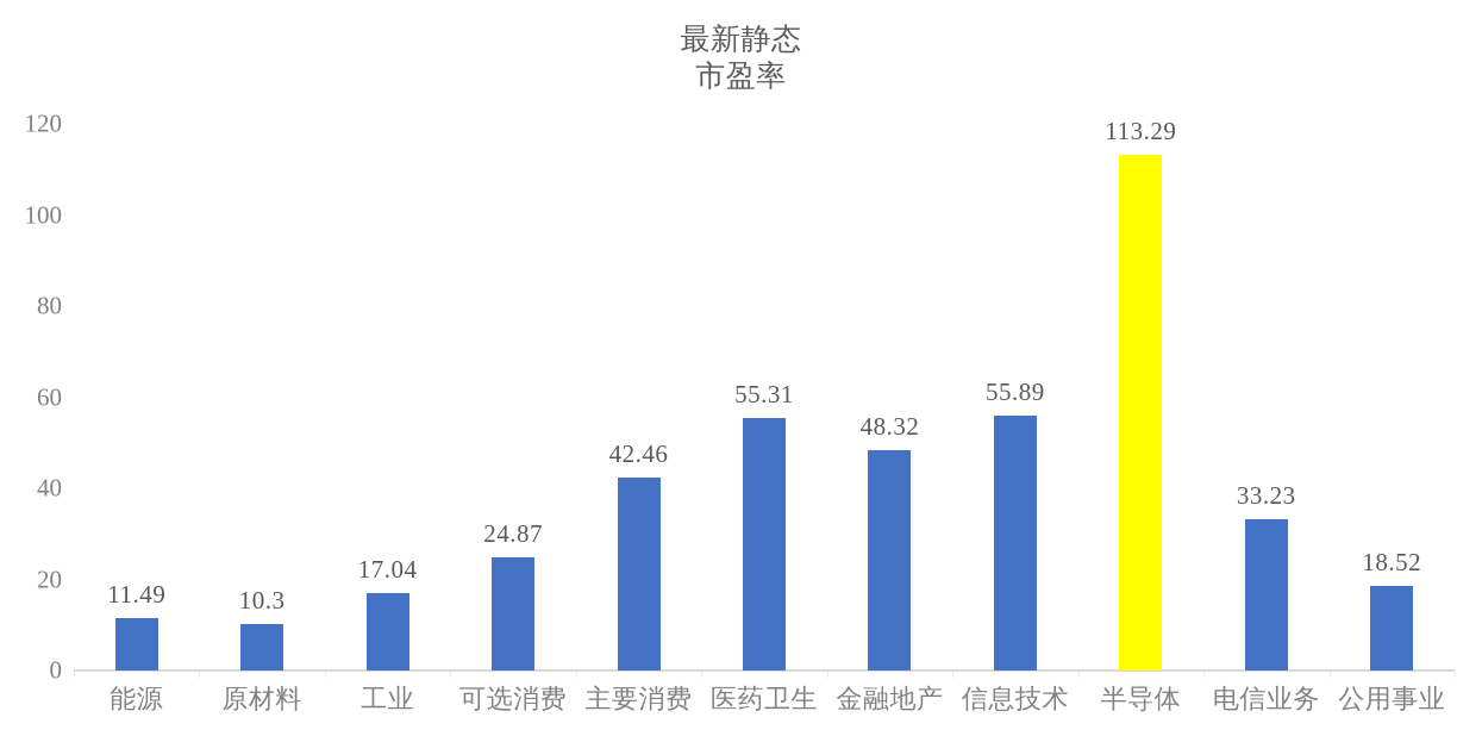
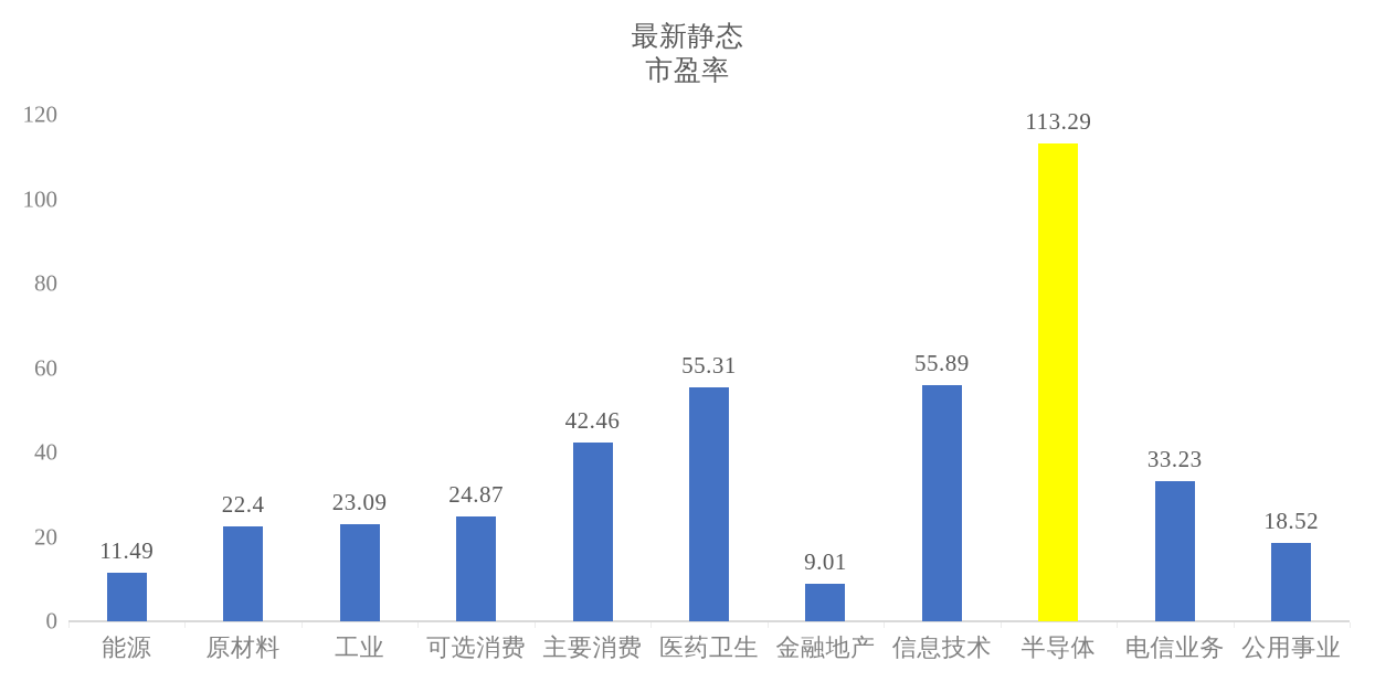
原材料: 10.3 -> 22.4
工业: 17.04 -> 23.09
金融地产: 48.32 -> 9.01
